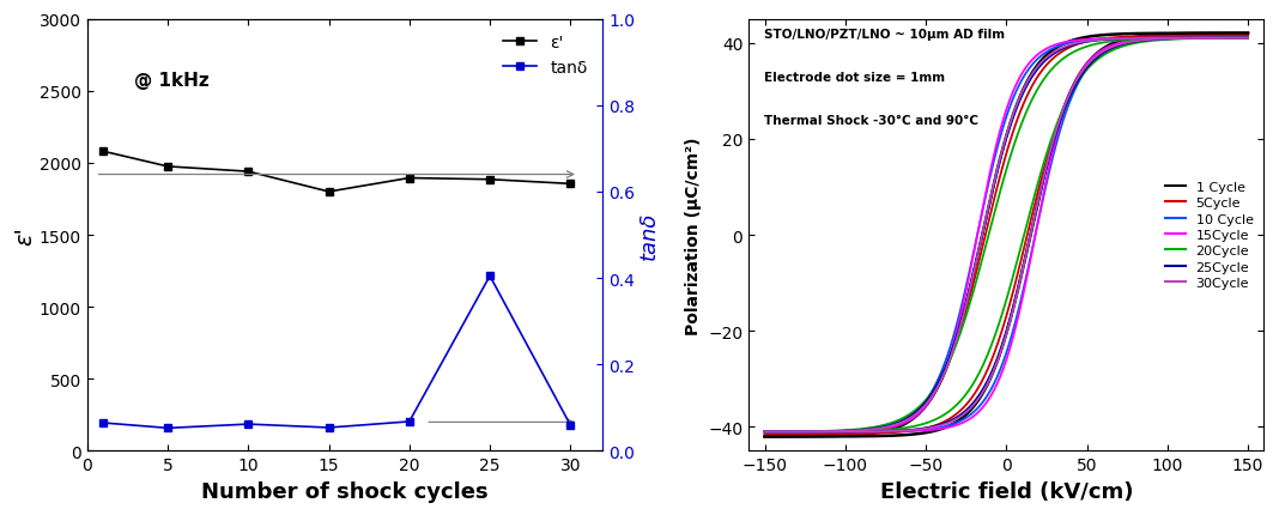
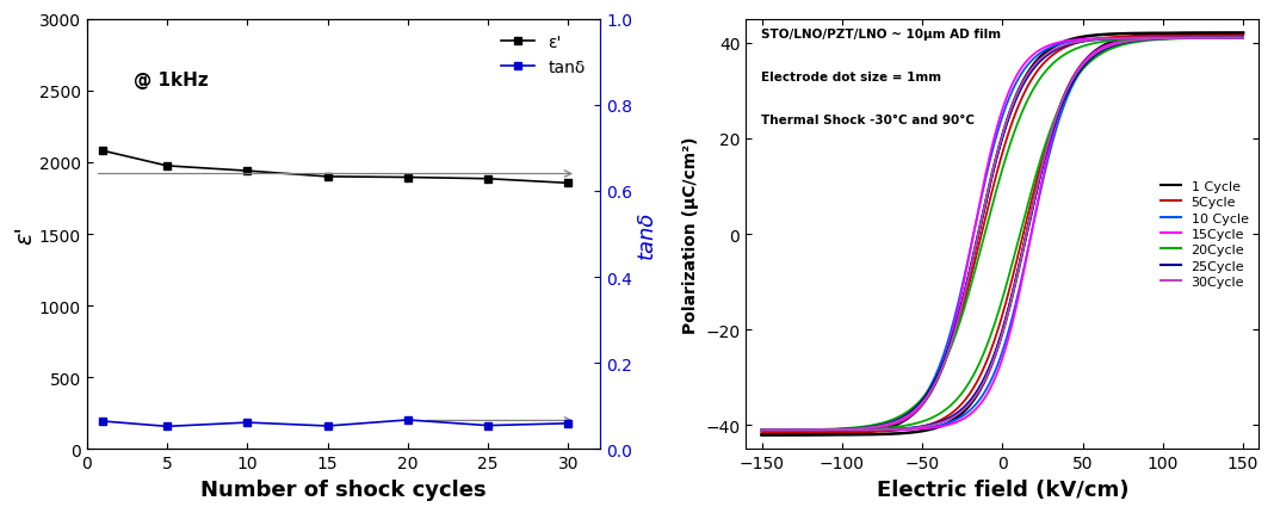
ε'/15: 1800 -> 1900
tanδ/25: 0.405 -> 0.055
